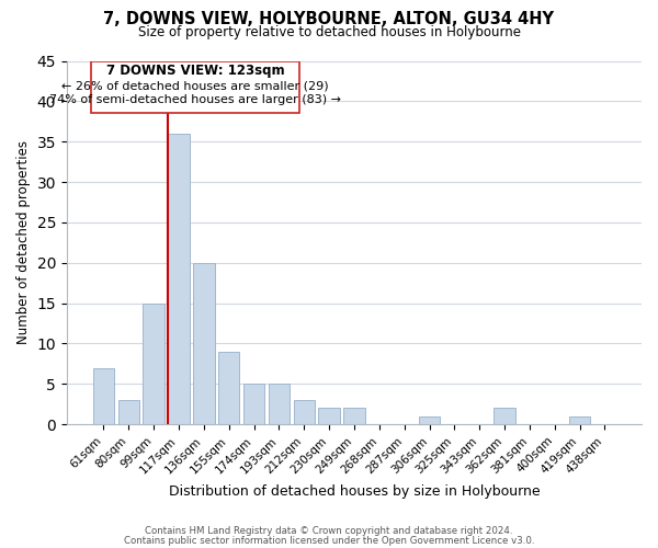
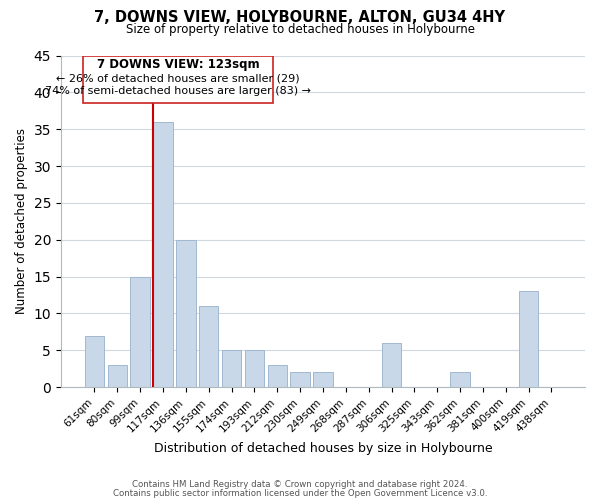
155sqm: 9 -> 11
306sqm: 1 -> 6
419sqm: 1 -> 13
